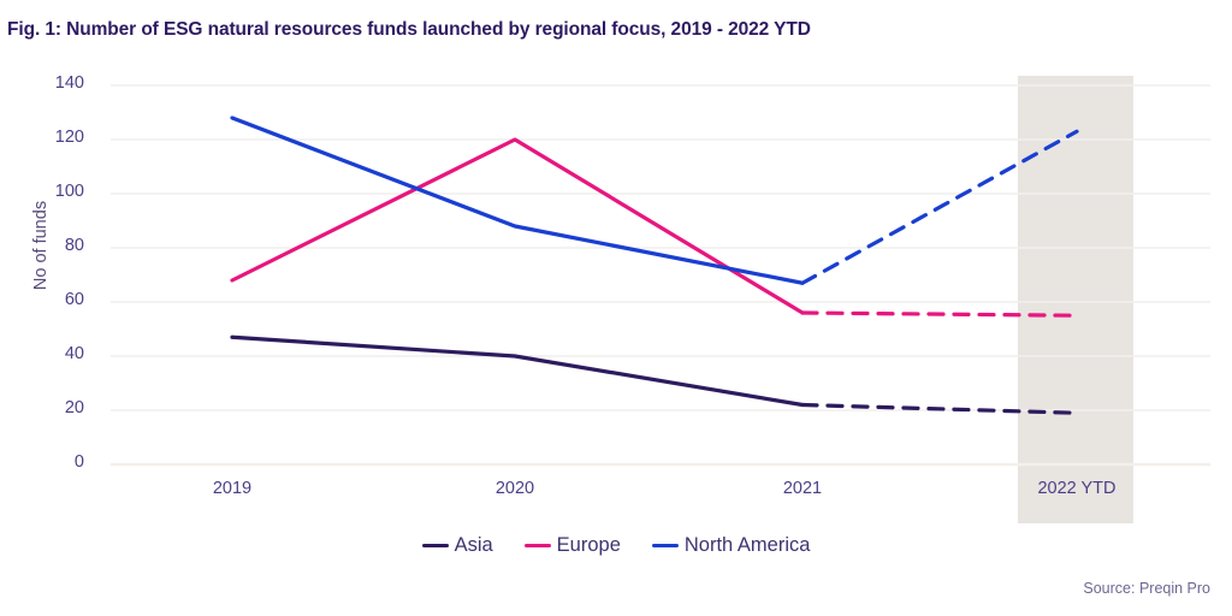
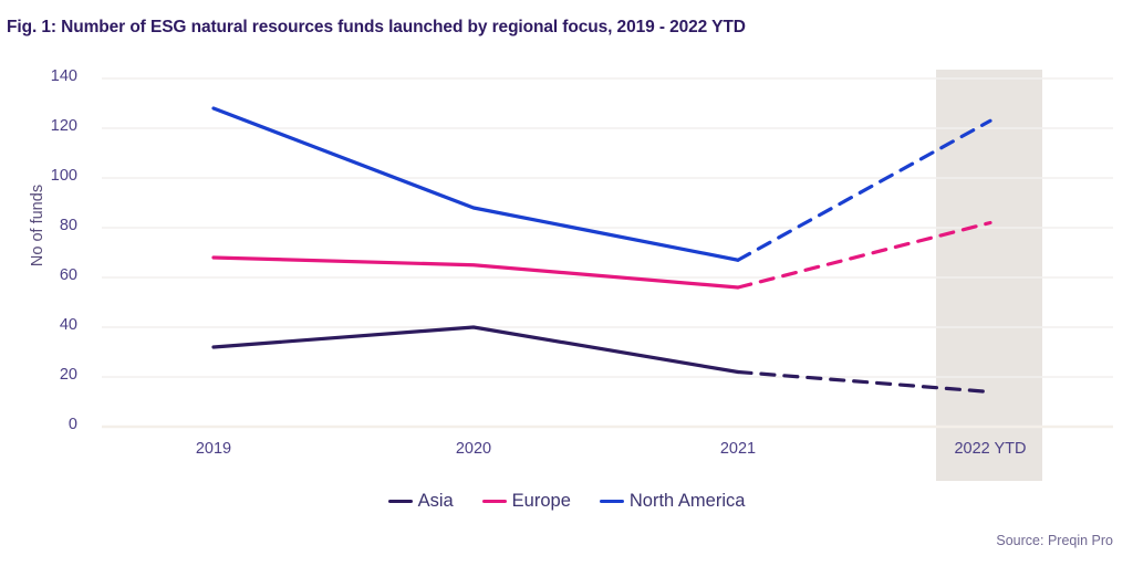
Asia/2019: 47 -> 32
Europe/2020: 120 -> 65
Asia/2022 YTD: 19 -> 14
Europe/2022 YTD: 55 -> 82
